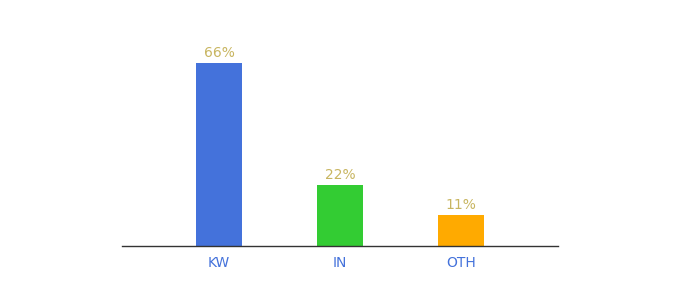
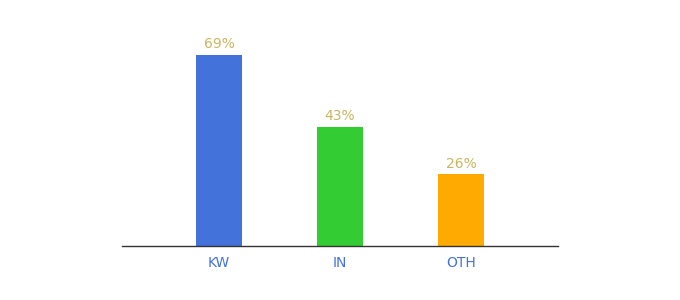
KW: 66% -> 69%
IN: 22% -> 43%
OTH: 11% -> 26%
